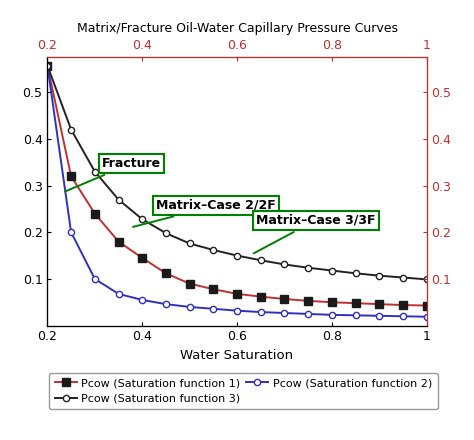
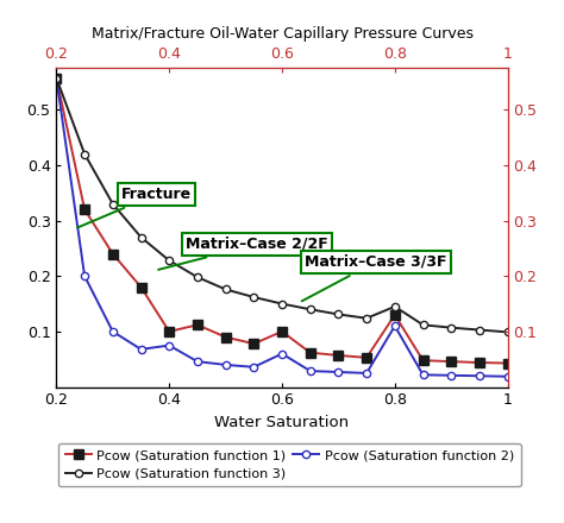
Pcow (Saturation function 1)/0.4: 0.145 -> 0.100
Pcow (Saturation function 2)/0.4: 0.055 -> 0.075
Pcow (Saturation function 1)/0.6: 0.068 -> 0.100
Pcow (Saturation function 2)/0.6: 0.032 -> 0.060
Pcow (Saturation function 1)/0.8: 0.050 -> 0.130
Pcow (Saturation function 2)/0.8: 0.023 -> 0.110
Pcow (Saturation function 3)/0.8: 0.118 -> 0.145
